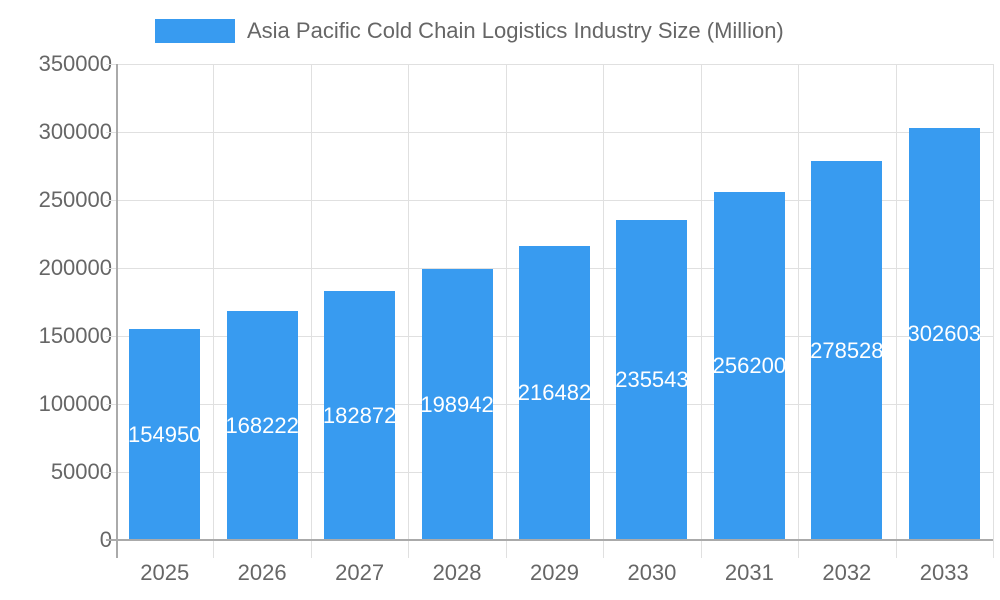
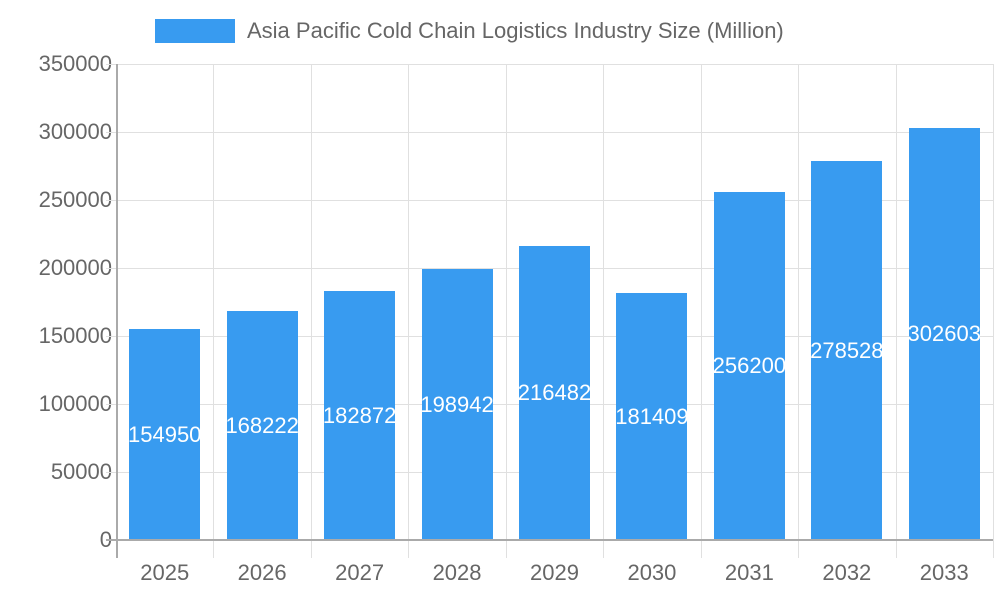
2030: 235543 -> 181409
